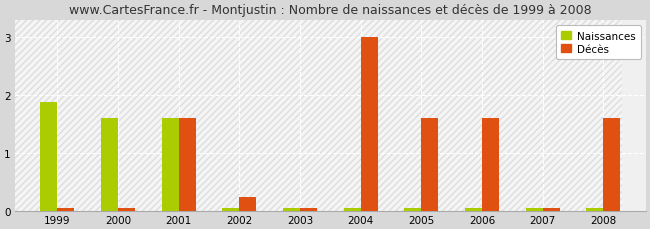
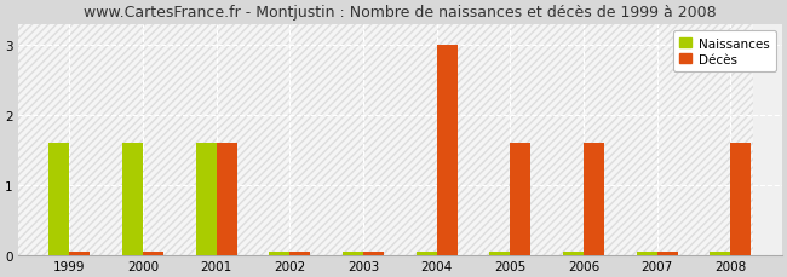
Naissances/1999: 1.88 -> 1.60
Décès/2002: 0.24 -> 0.04
